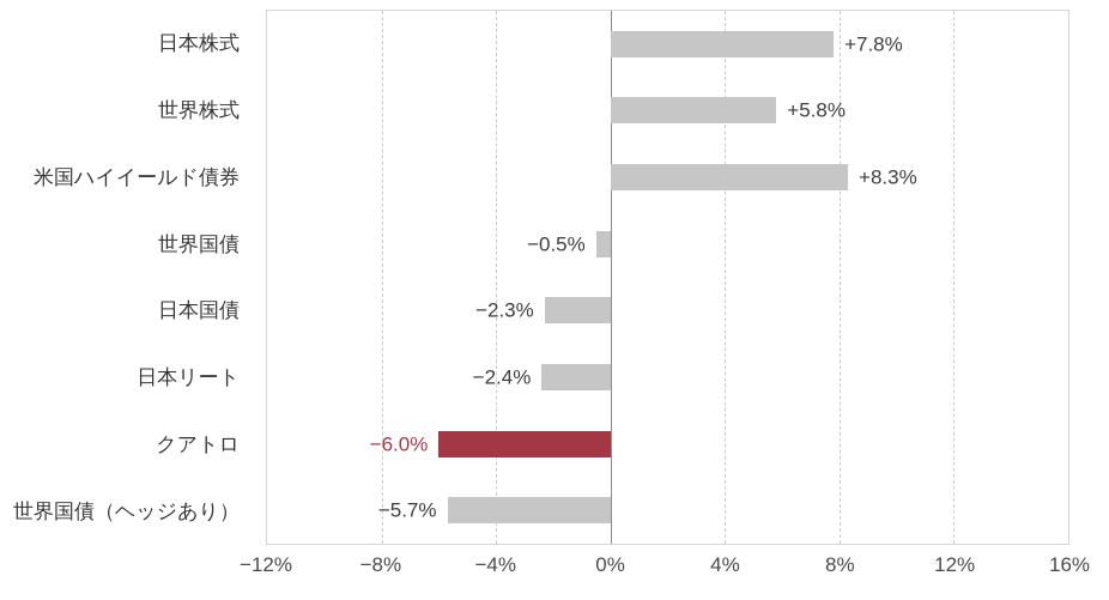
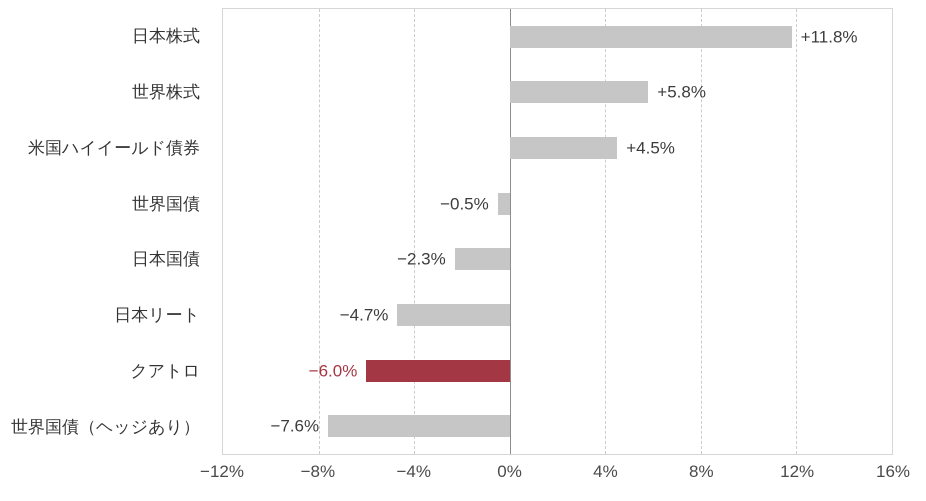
日本株式: +7.8% -> +11.8%
米国ハイイールド債券: +8.3% -> +4.5%
日本リート: −2.4% -> −4.7%
世界国債（ヘッジあり）: −5.7% -> −7.6%
